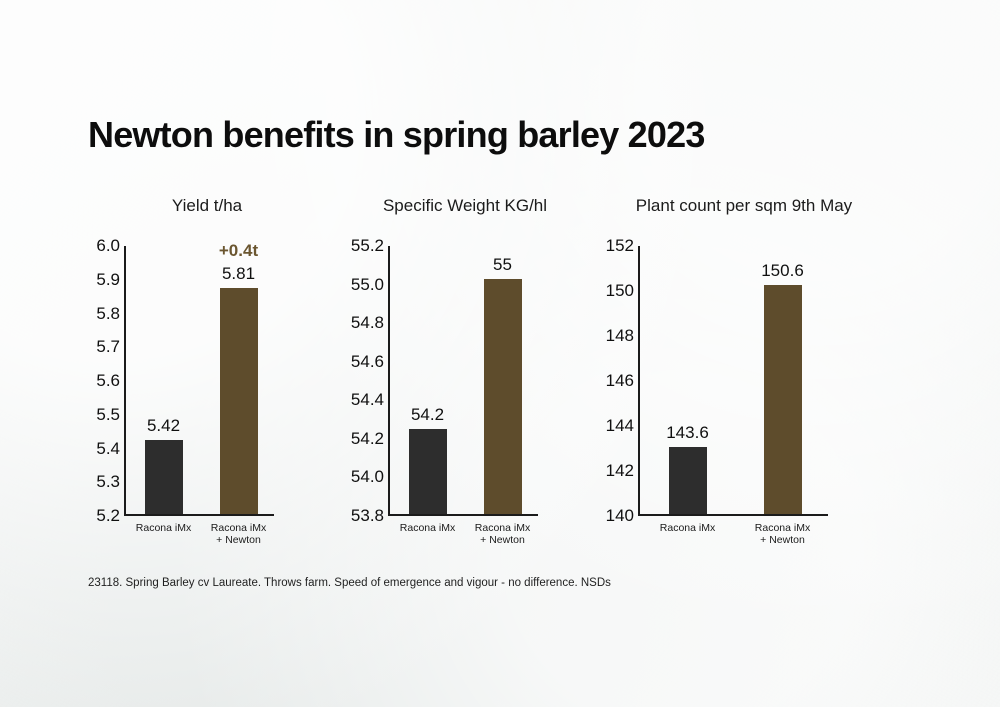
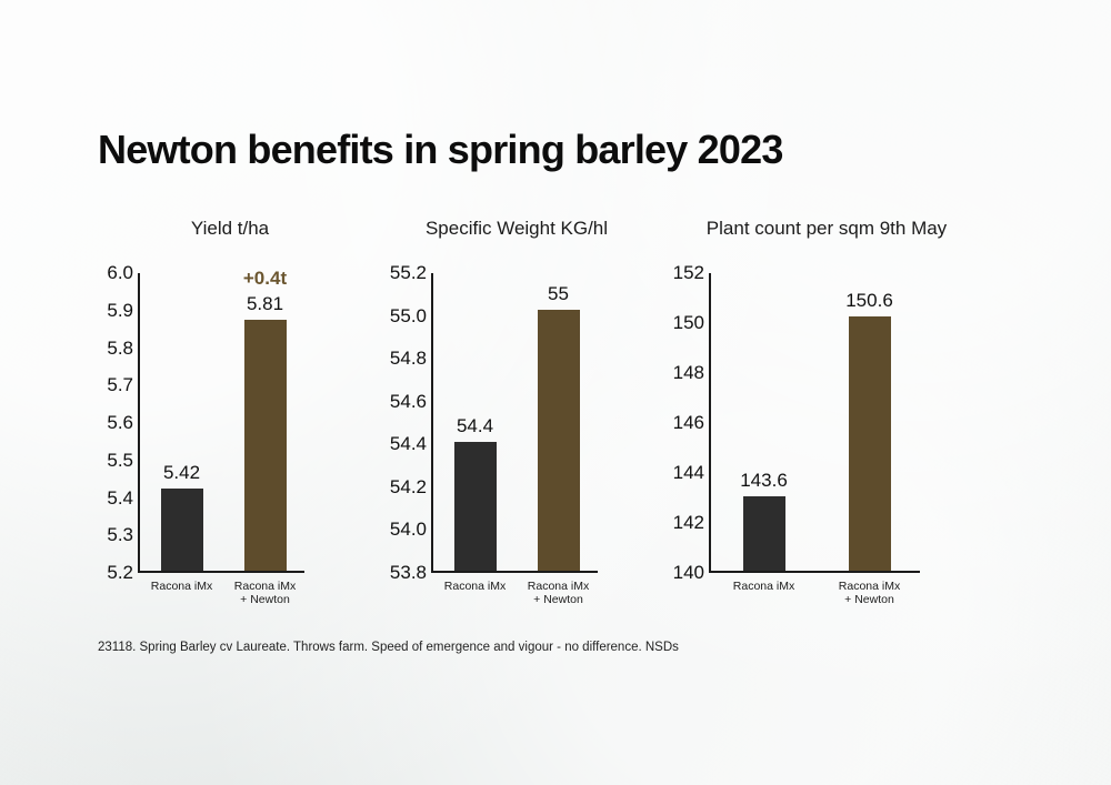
Specific Weight KG/hl/Racona iMx: 54.2 -> 54.4
